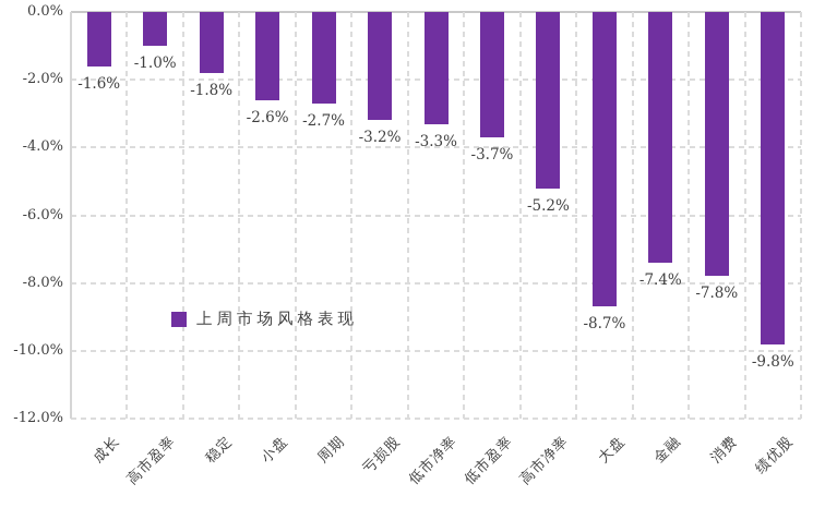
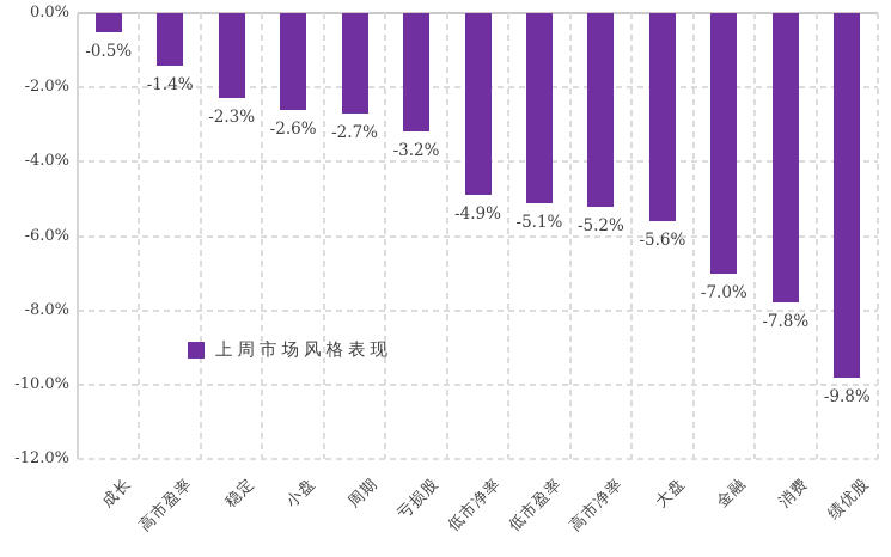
成长: -1.6% -> -0.5%
高市盈率: -1.0% -> -1.4%
稳定: -1.8% -> -2.3%
低市净率: -3.3% -> -4.9%
低市盈率: -3.7% -> -5.1%
大盘: -8.7% -> -5.6%
金融: -7.4% -> -7.0%
